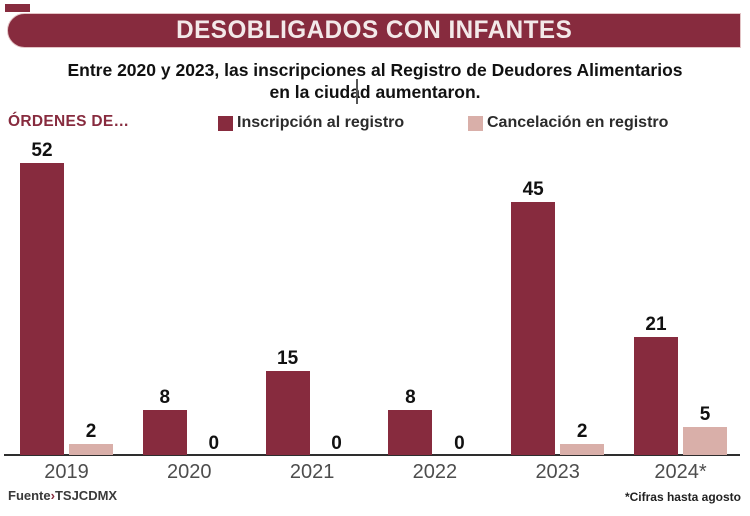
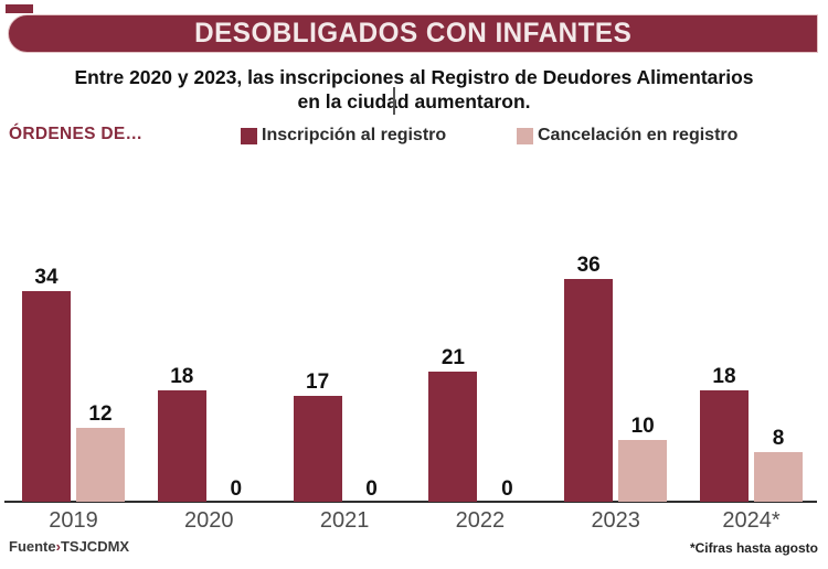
Inscripción al registro/2019: 52 -> 34
Cancelación en registro/2019: 2 -> 12
Inscripción al registro/2020: 8 -> 18
Inscripción al registro/2021: 15 -> 17
Inscripción al registro/2022: 8 -> 21
Inscripción al registro/2023: 45 -> 36
Cancelación en registro/2023: 2 -> 10
Inscripción al registro/2024*: 21 -> 18
Cancelación en registro/2024*: 5 -> 8
